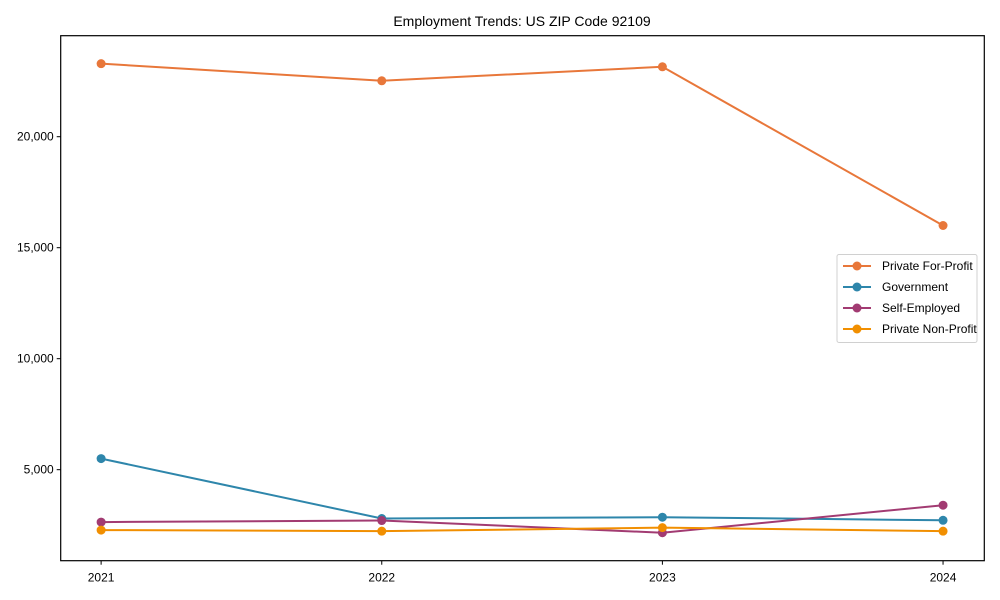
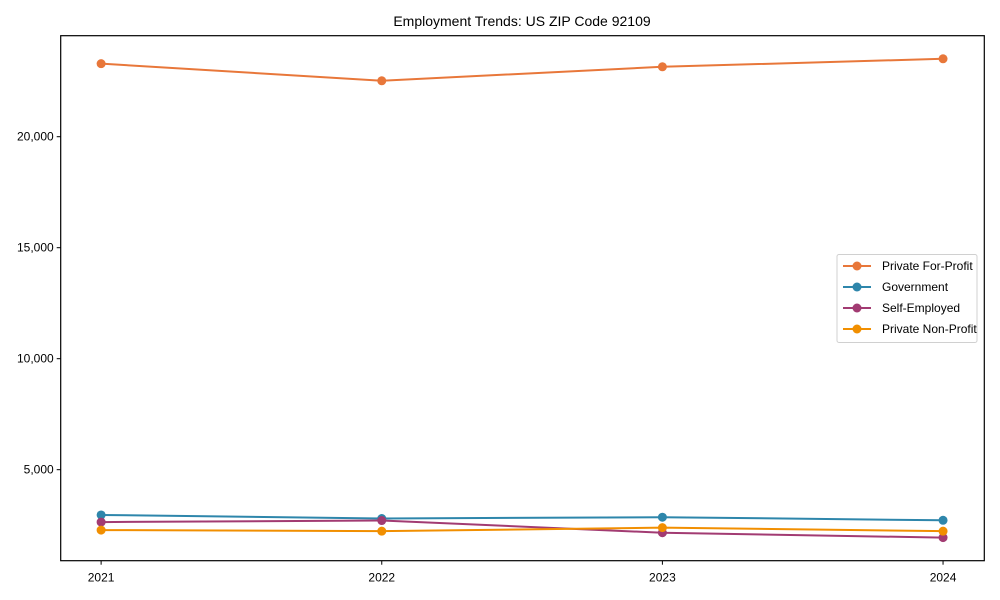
Government/2021: 5500 -> 3000
Private For-Profit/2024: 16000 -> 23500
Self-Employed/2024: 3400 -> 1900
